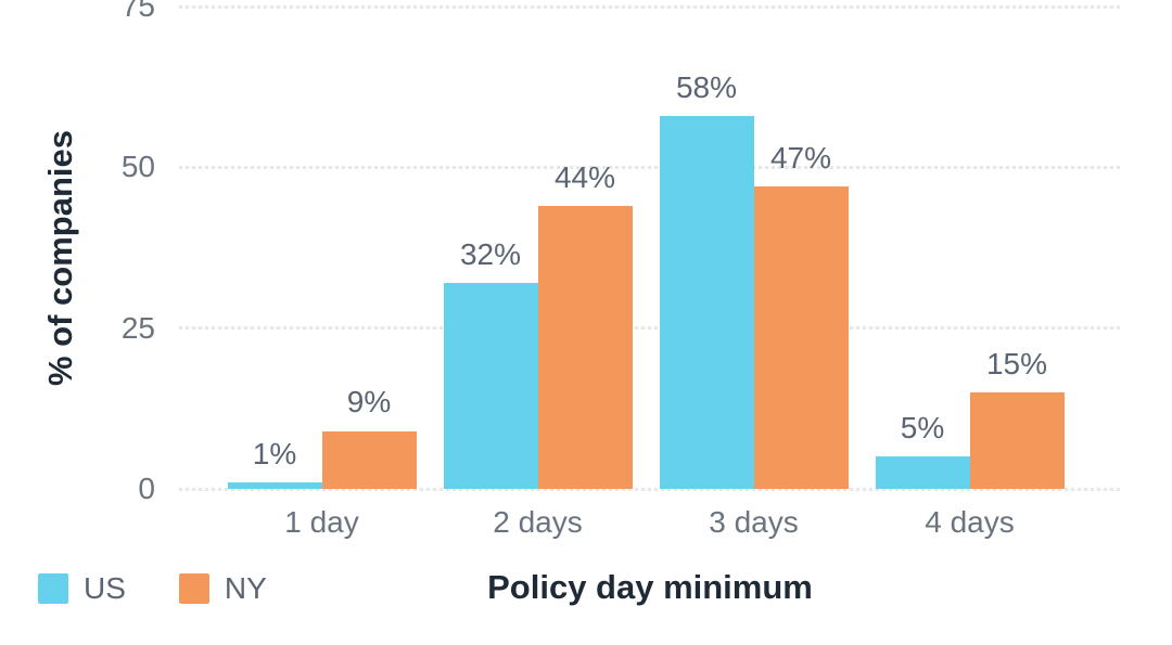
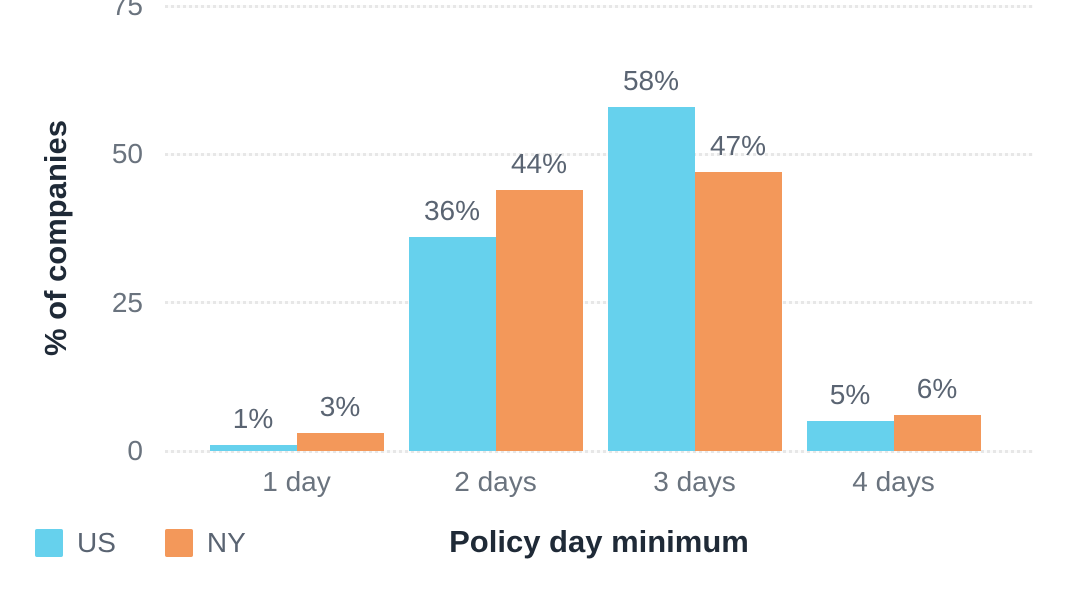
NY/1 day: 9% -> 3%
US/2 days: 32% -> 36%
NY/4 days: 15% -> 6%
